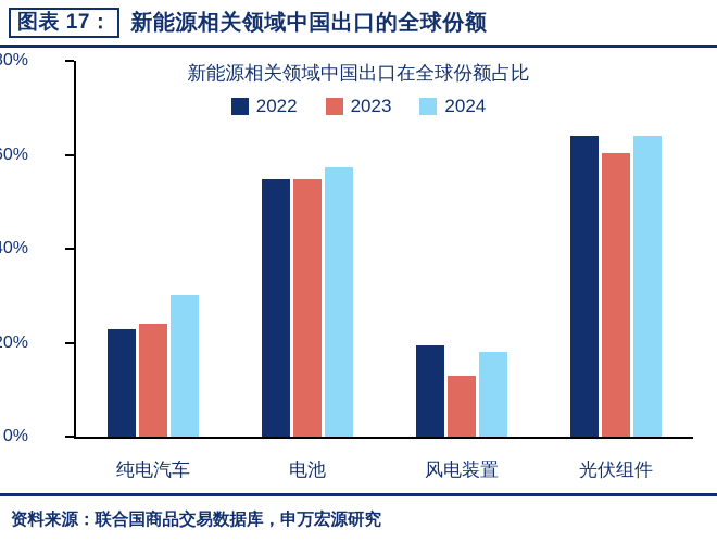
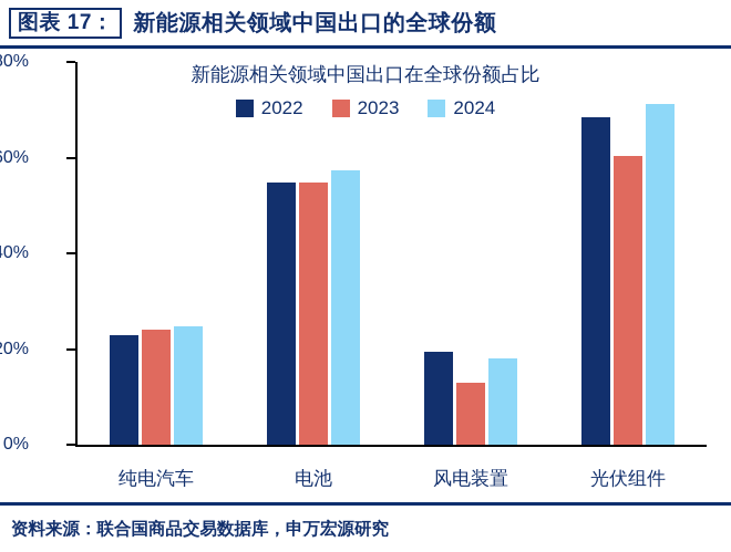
2024/纯电汽车: 30% -> 25%
2022/光伏组件: 64% -> 68%
2024/光伏组件: 64% -> 71%
